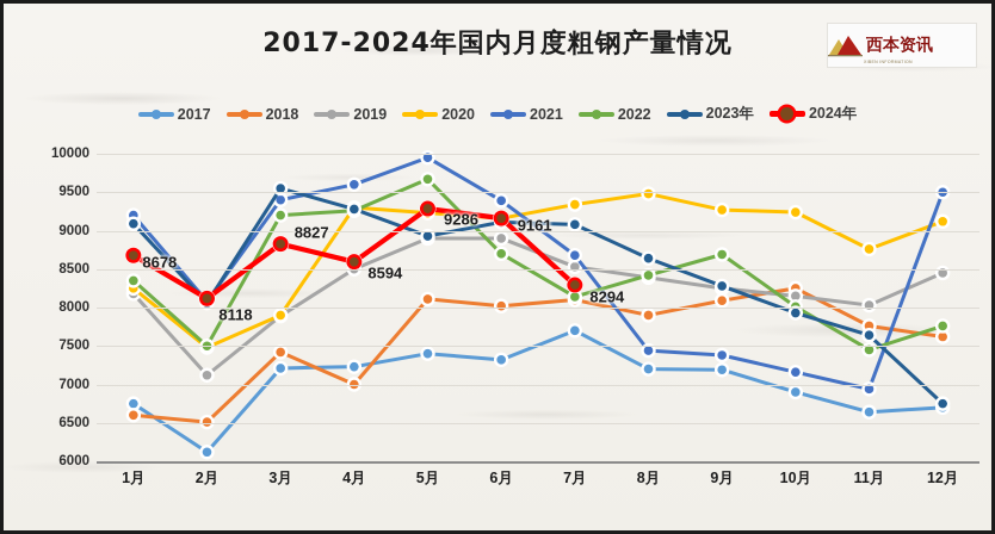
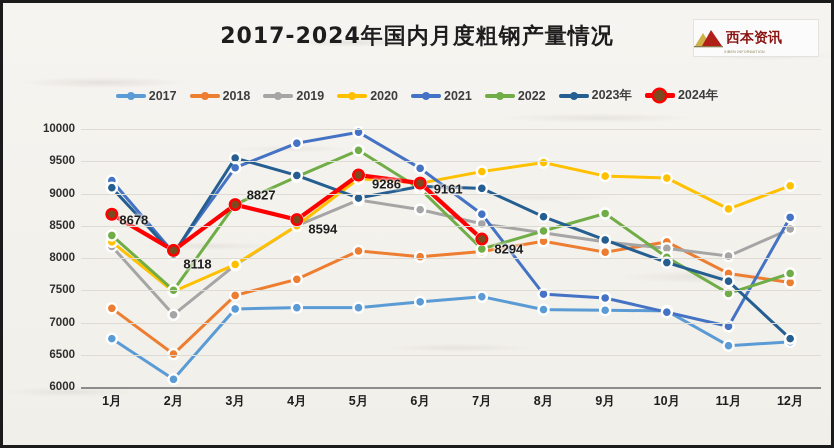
2018/1月: 6600 -> 7200
2022/3月: 9200 -> 8800
2018/4月: 7000 -> 7700
2020/4月: 9300 -> 8500
2021/4月: 9600 -> 9800
2017/5月: 7400 -> 7200
2019/6月: 8900 -> 8800
2022/6月: 8700 -> 9100
2017/7月: 7700 -> 7400
2018/8月: 7900 -> 8300
2017/10月: 6900 -> 7200
2021/12月: 9500 -> 8600
